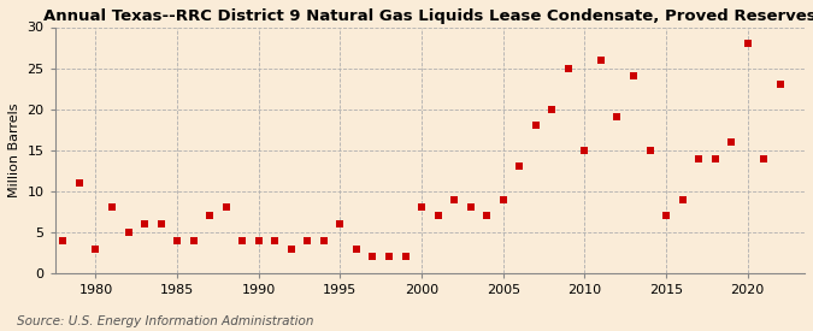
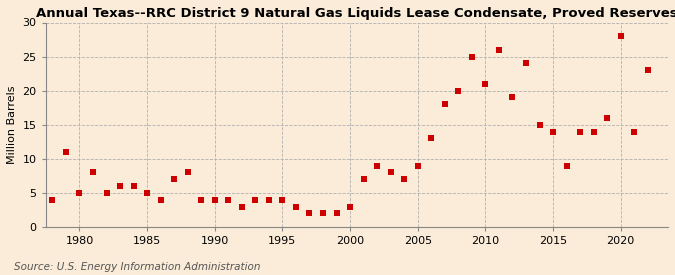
1980: 3 -> 5
1985: 4 -> 5
1995: 6 -> 4
2000: 8 -> 3
2010: 15 -> 21
2015: 7 -> 14
